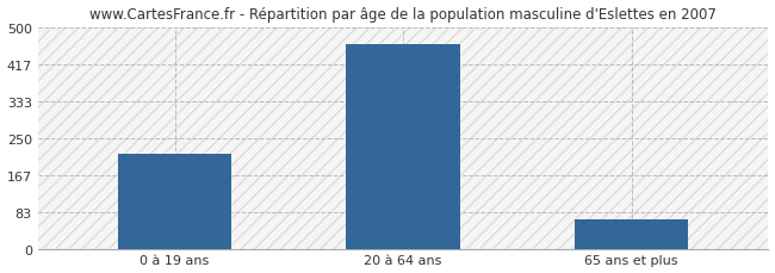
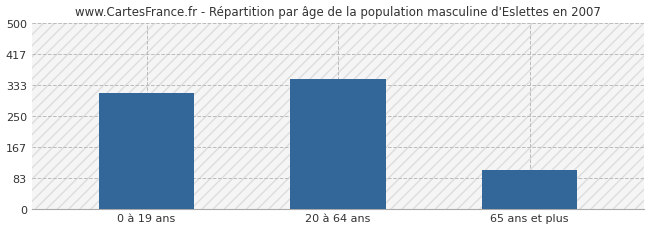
0 à 19 ans: 213 -> 310
20 à 64 ans: 463 -> 350
65 ans et plus: 65 -> 105
